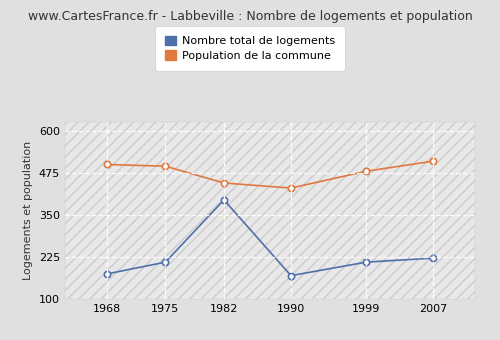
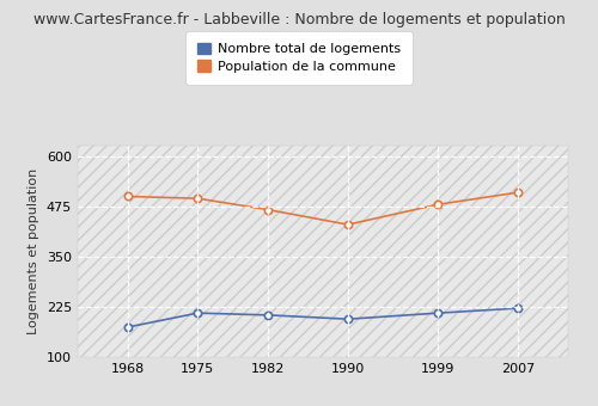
Nombre total de logements/1982: 395 -> 205
Population de la commune/1982: 445 -> 467
Nombre total de logements/1990: 170 -> 195
